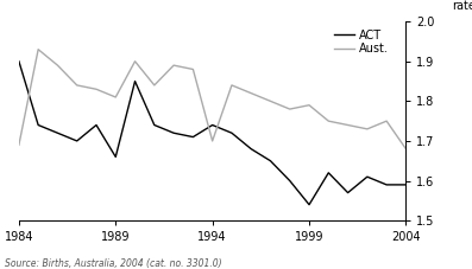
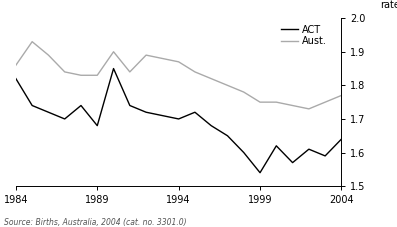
ACT/1984: 1.90 -> 1.82
Aust./1984: 1.69 -> 1.86
ACT/1989: 1.66 -> 1.68
Aust./1989: 1.81 -> 1.83
ACT/1994: 1.74 -> 1.70
Aust./1994: 1.70 -> 1.87
Aust./1999: 1.79 -> 1.75
ACT/2004: 1.59 -> 1.64
Aust./2004: 1.68 -> 1.77
